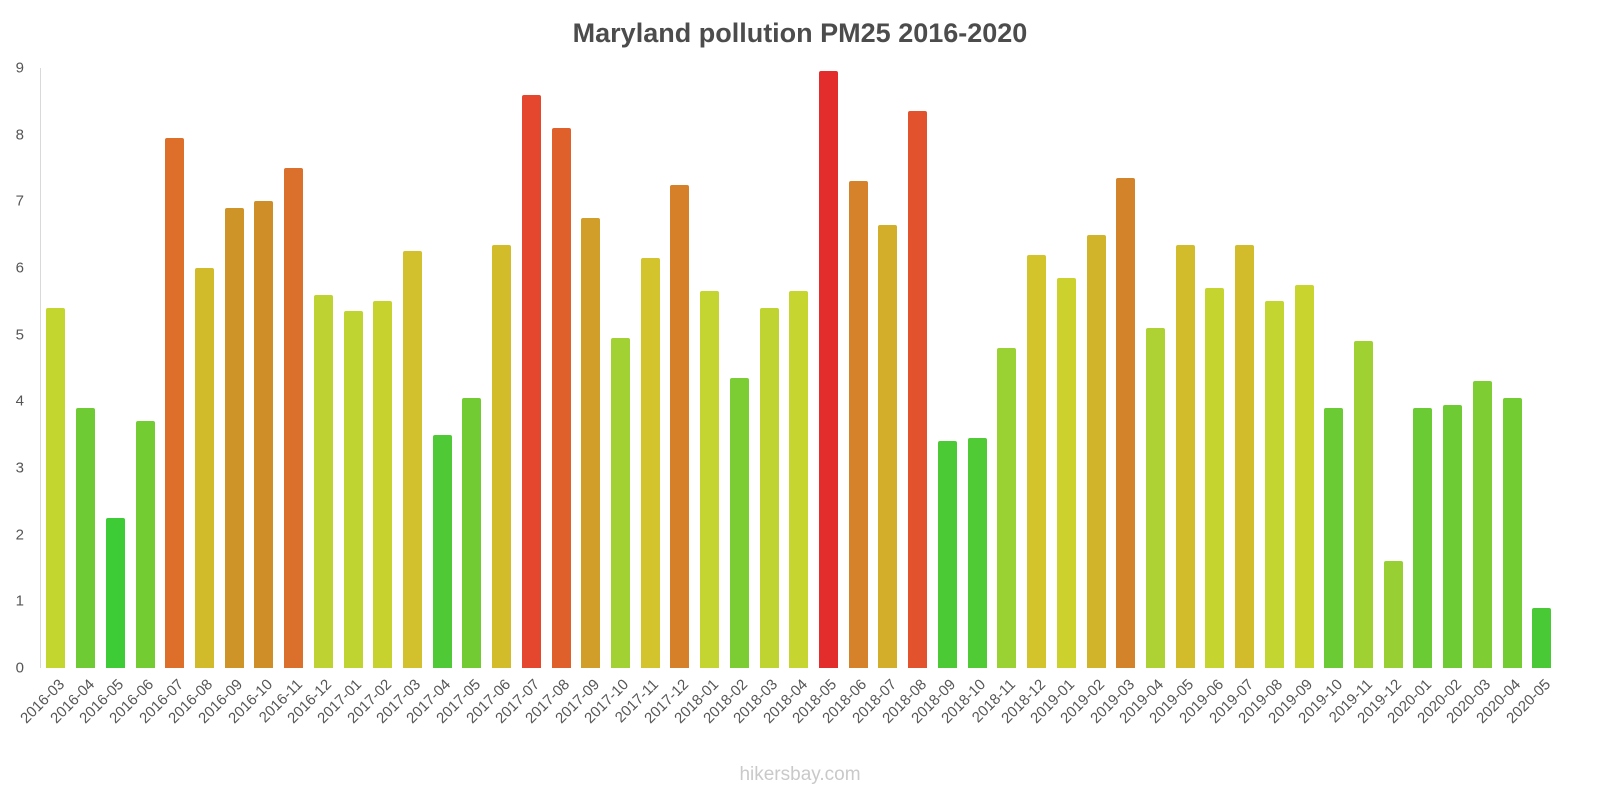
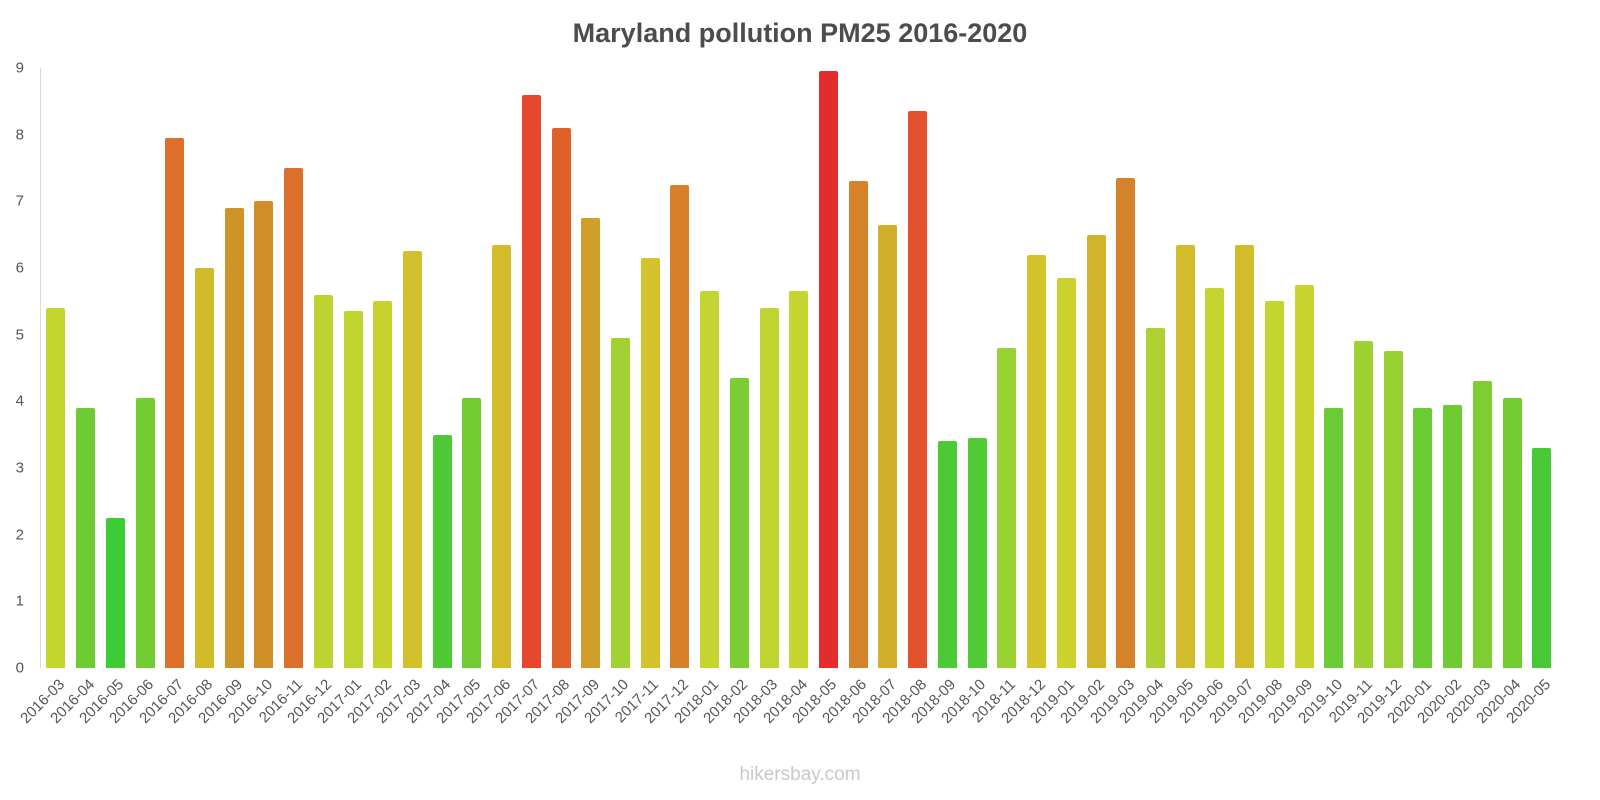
2016-06: 3.7 -> 4.0
2019-12: 1.6 -> 4.8
2020-05: 0.9 -> 3.3
